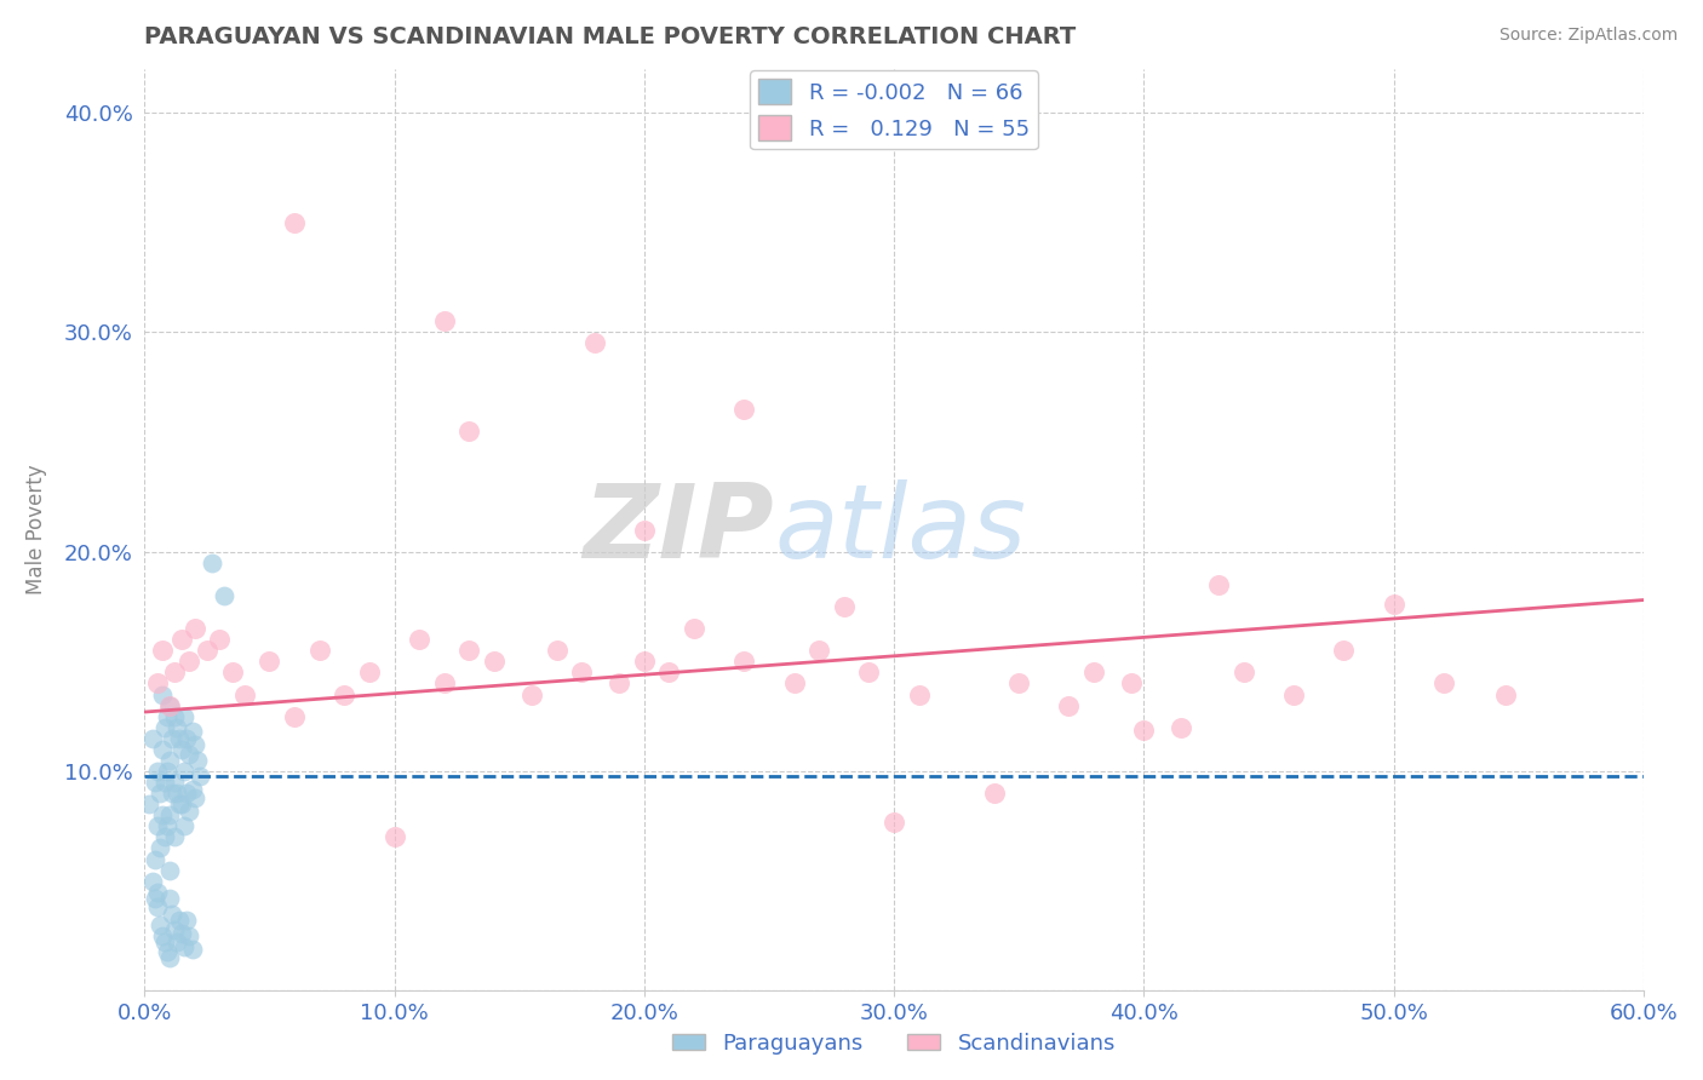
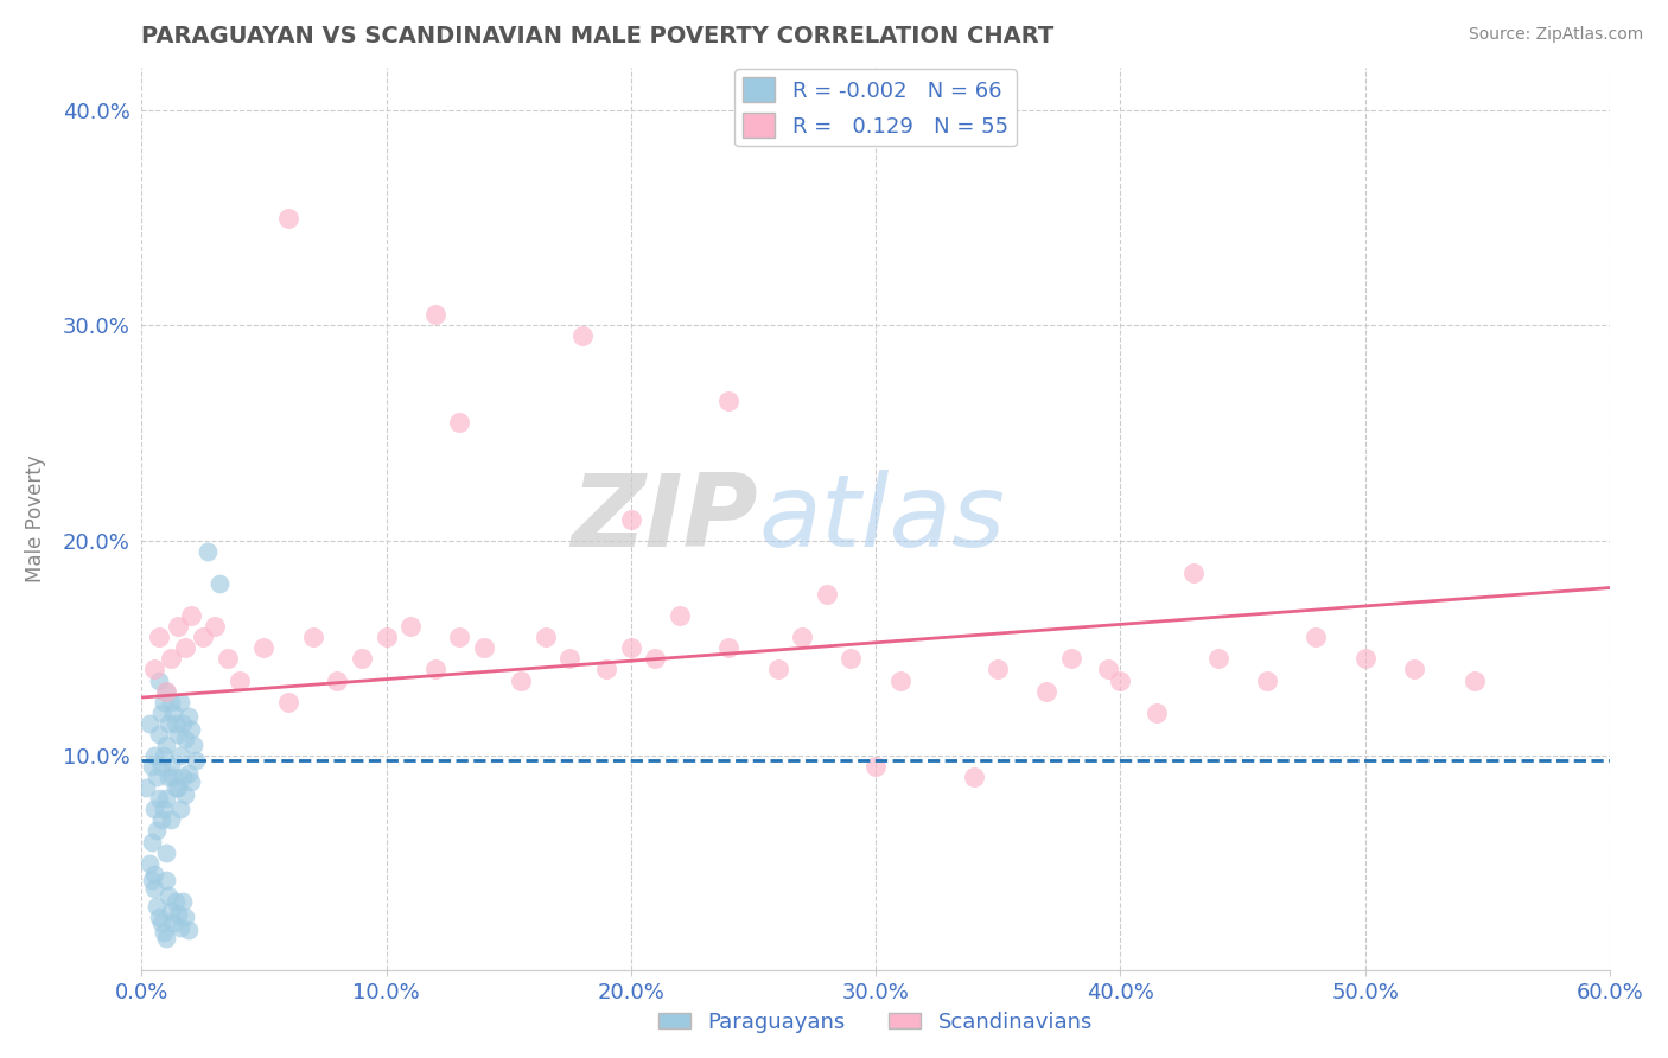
Scandinavians/10.0%: 7.0% -> 15.5%
Scandinavians/30.0%: 7.7% -> 9.5%
Scandinavians/40.0%: 11.9% -> 13.5%
Scandinavians/50.0%: 17.6% -> 14.5%
